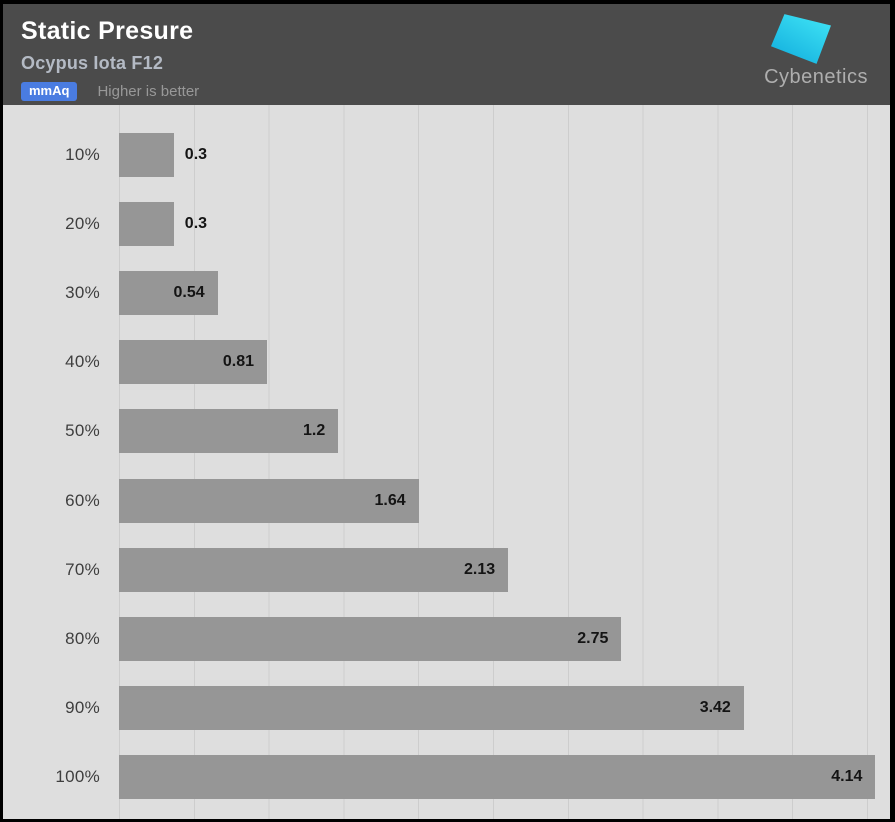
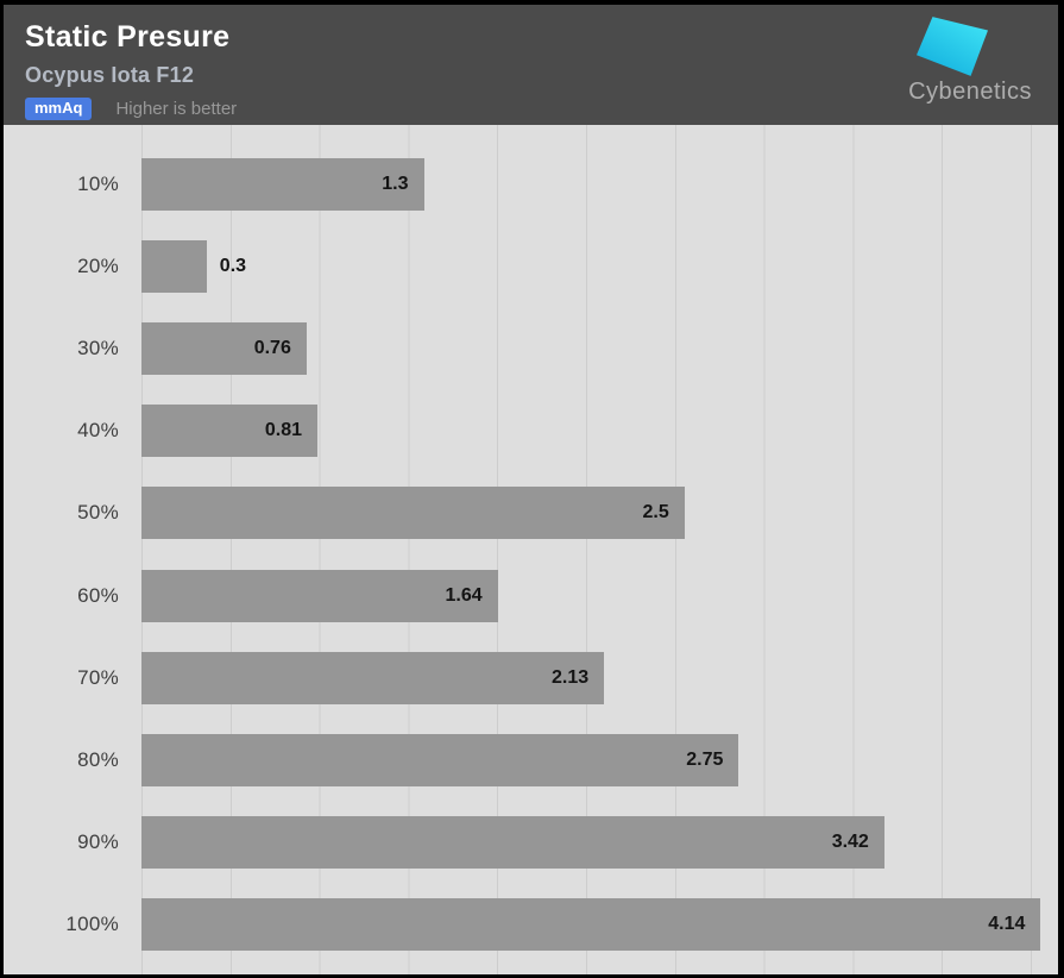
10%: 0.3 -> 1.3
30%: 0.54 -> 0.76
50%: 1.2 -> 2.5
